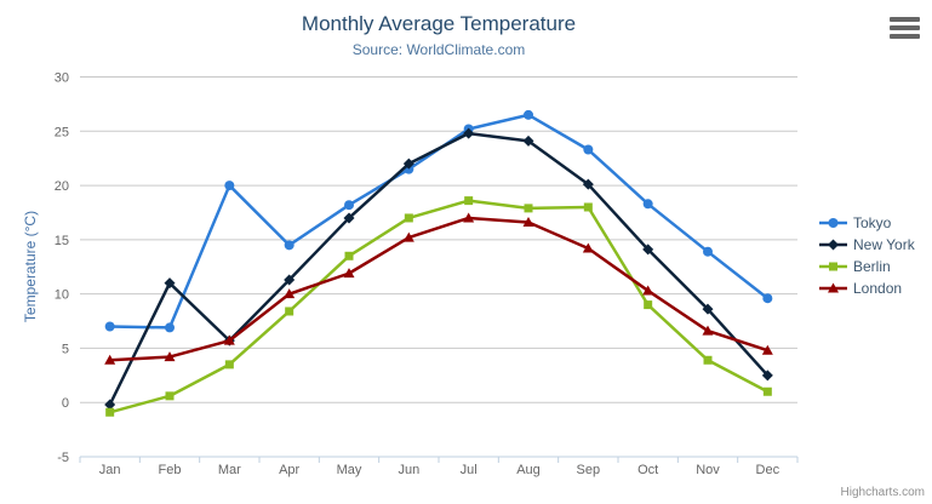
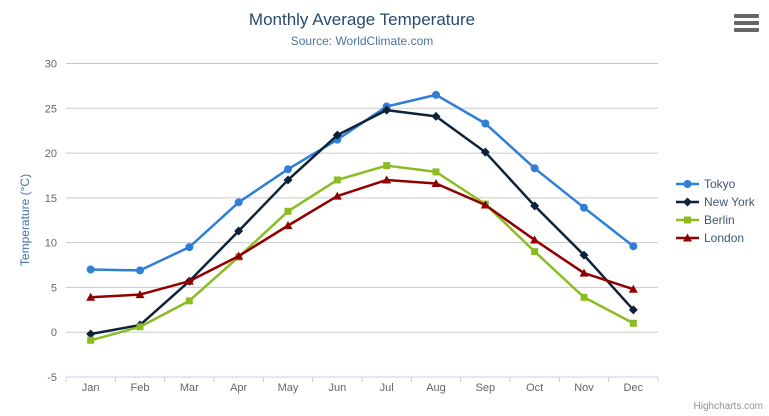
New York/Feb: 11 -> 1
Tokyo/Mar: 20 -> 10
London/Apr: 10 -> 8
Berlin/Sep: 18 -> 14
